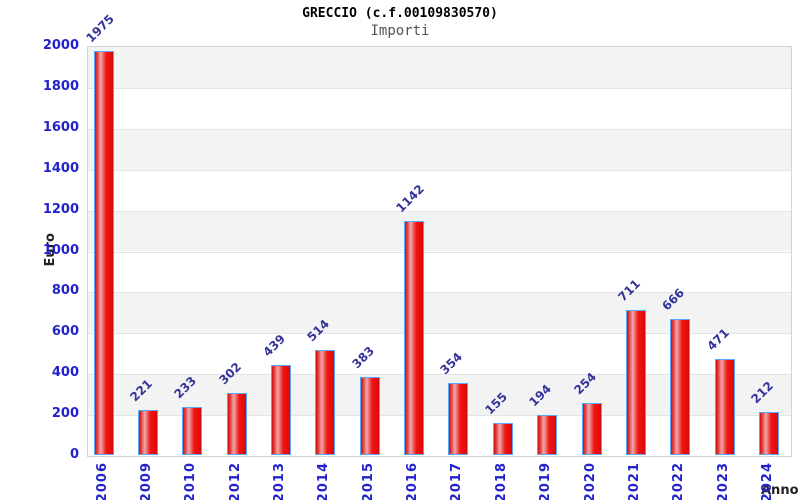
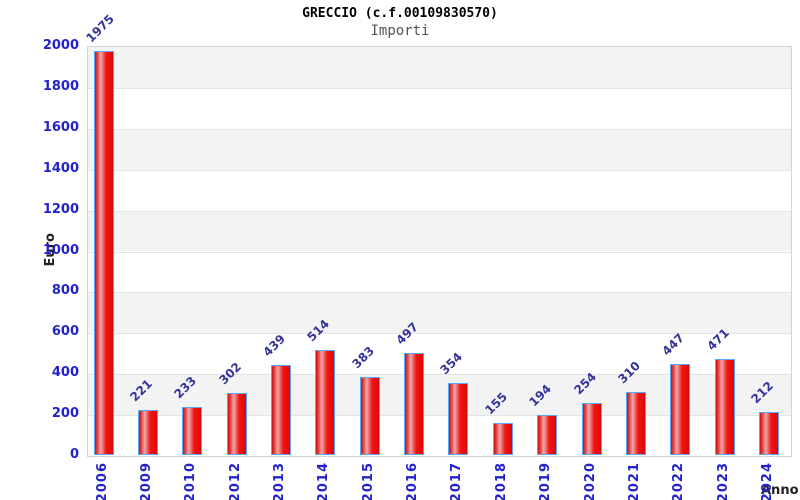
2016: 1142 -> 497
2021: 711 -> 310
2022: 666 -> 447
